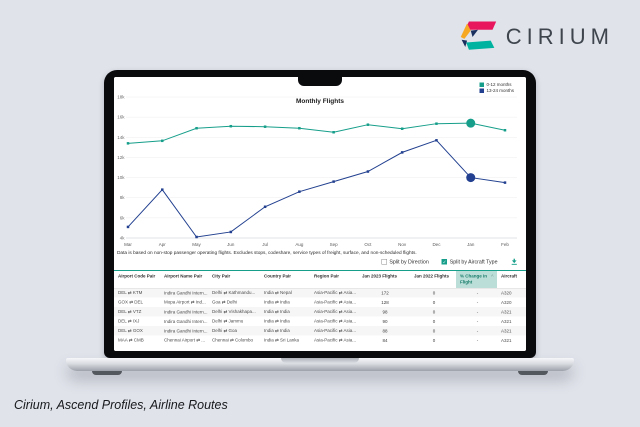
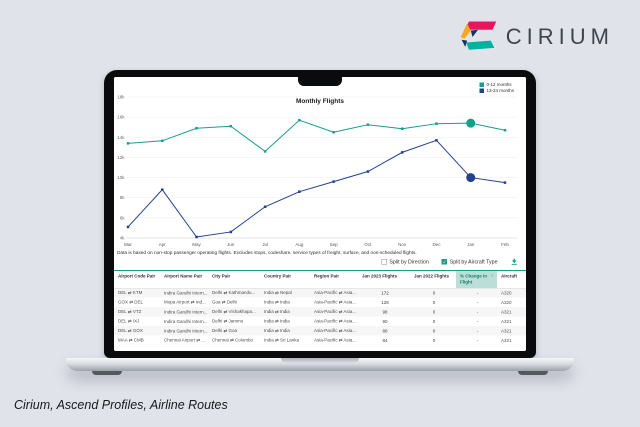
0-12 months/Jul: 15.0k -> 12.6k
0-12 months/Aug: 14.9k -> 15.7k
